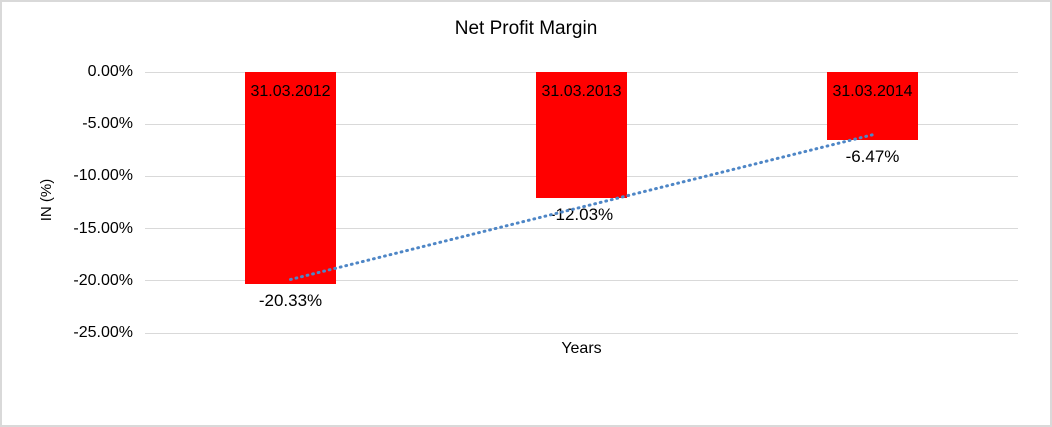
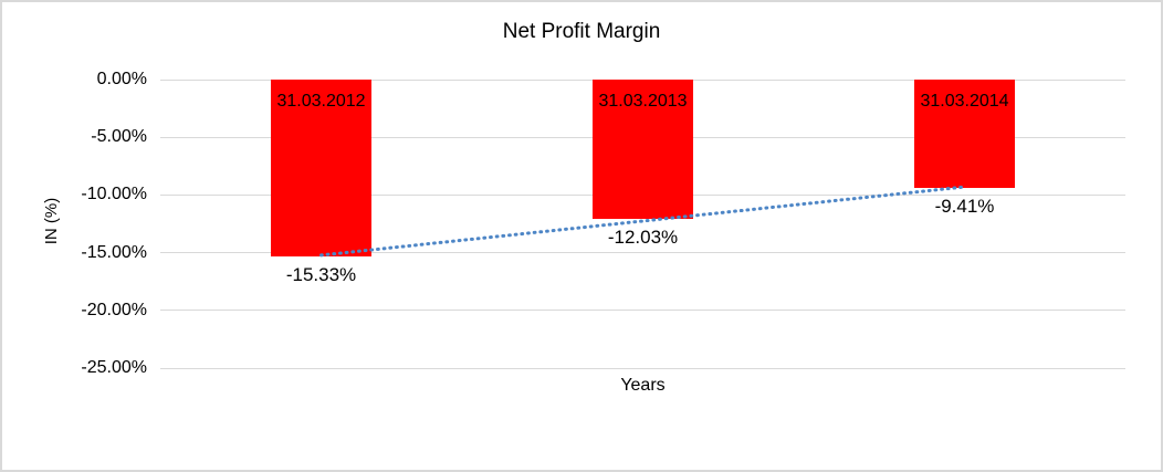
31.03.2012: -20.33% -> -15.33%
31.03.2014: -6.47% -> -9.41%
